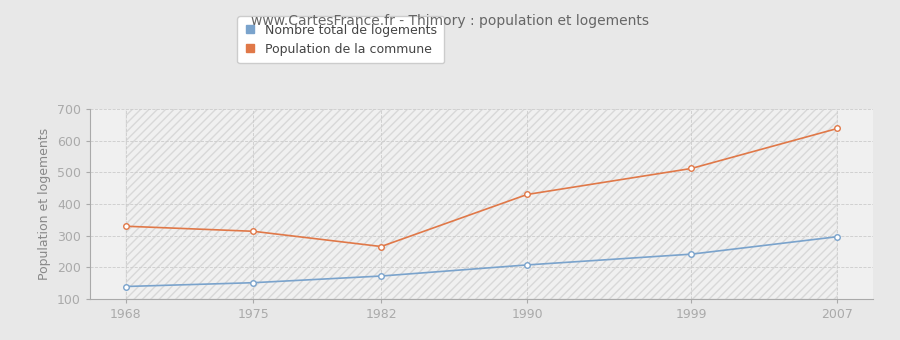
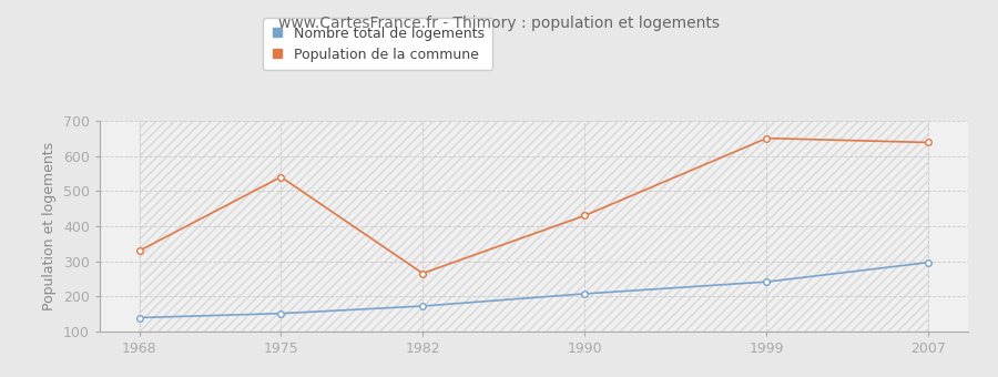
Population de la commune/1975: 314 -> 540
Population de la commune/1999: 512 -> 650
